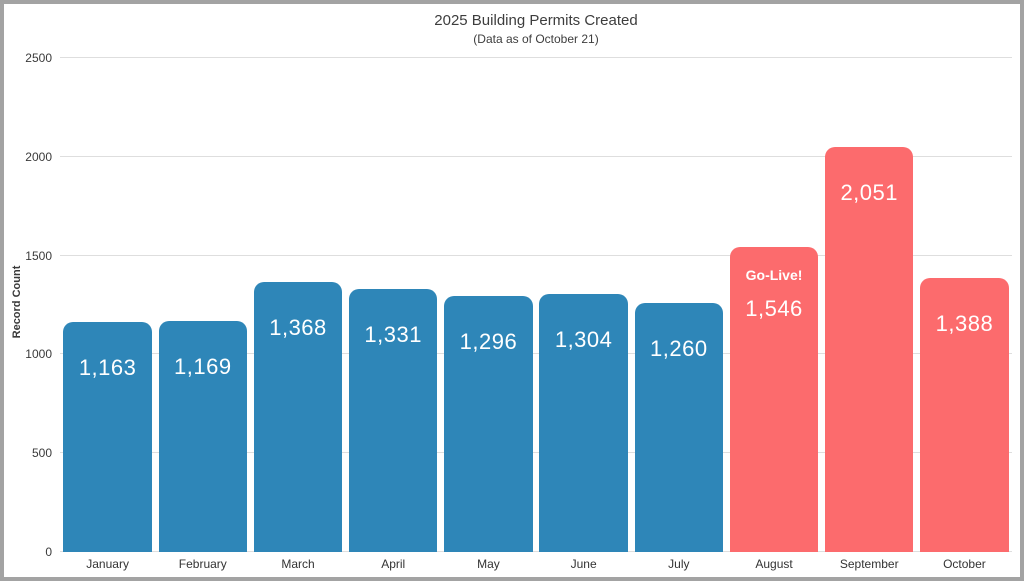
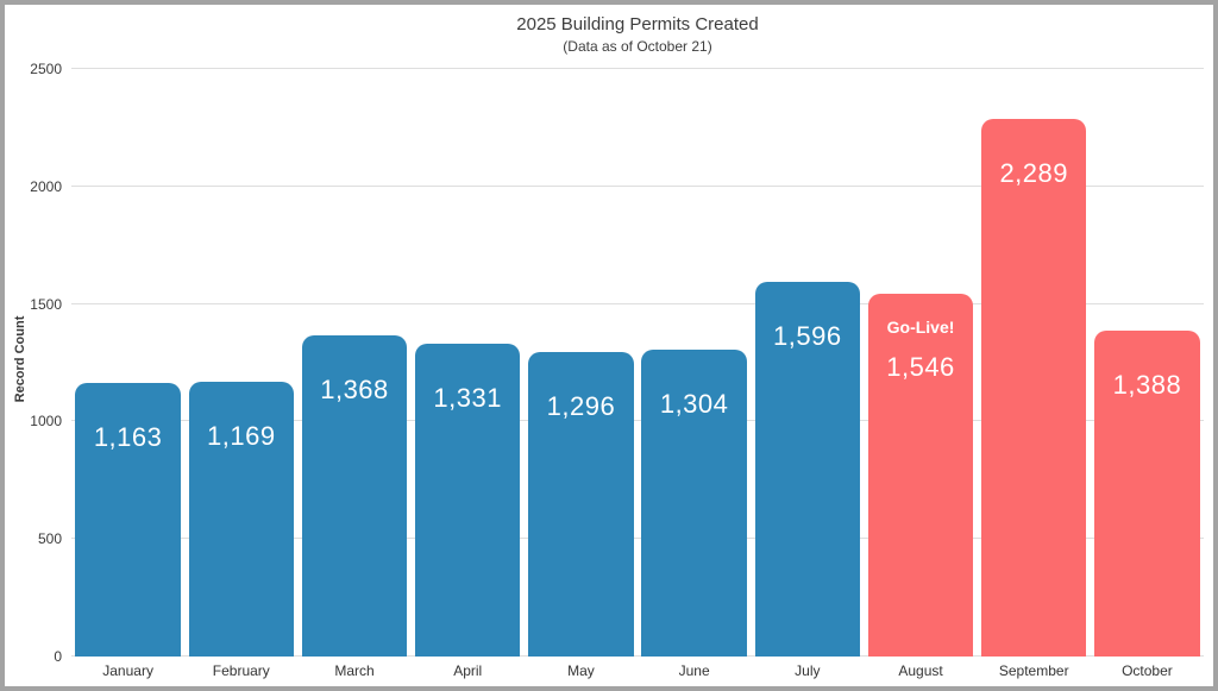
July: 1,260 -> 1,596
September: 2,051 -> 2,289
